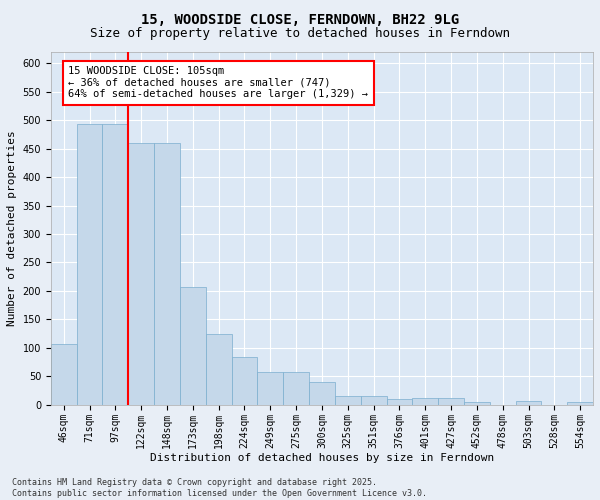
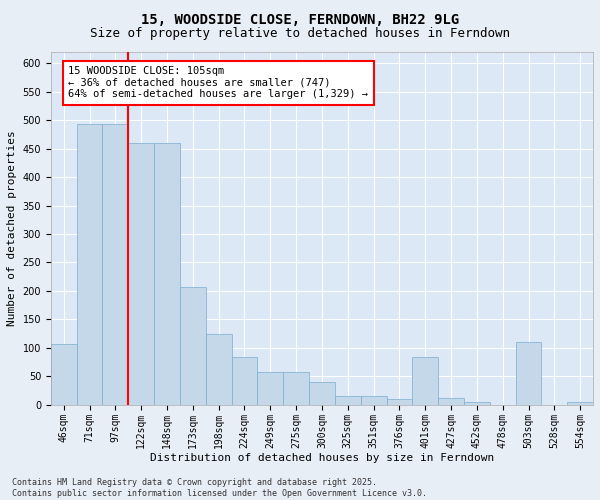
401sqm: 11 -> 84
503sqm: 6 -> 110
